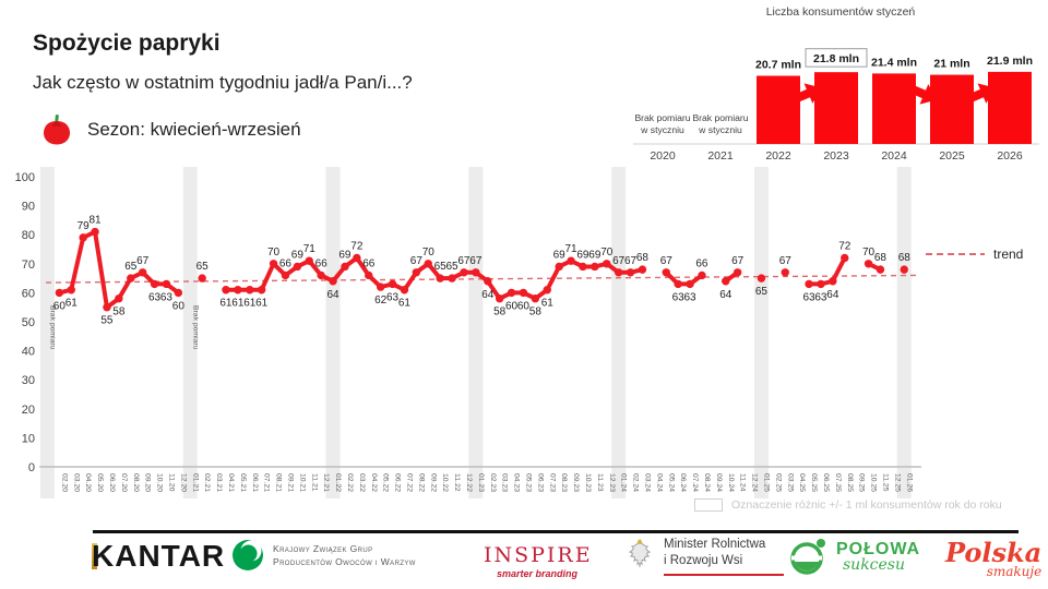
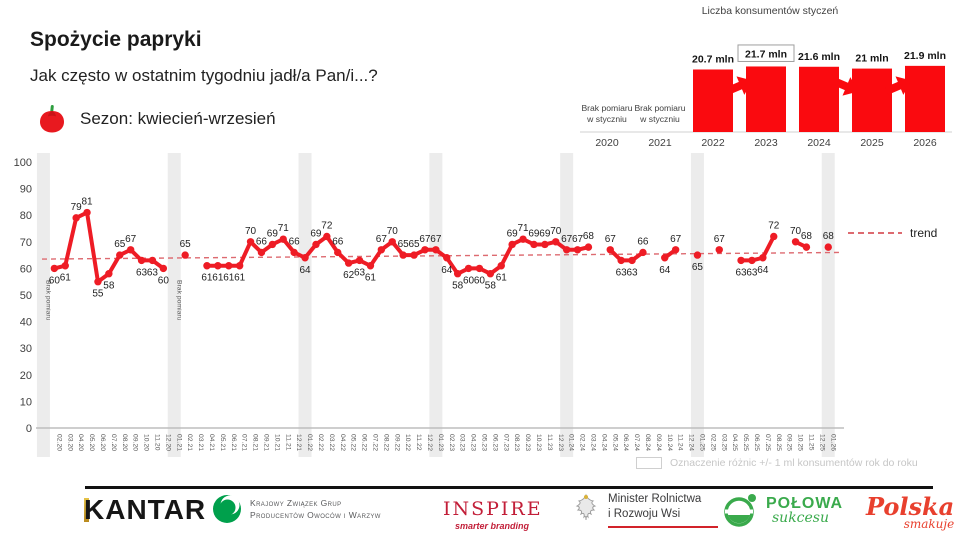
Liczba konsumentów styczeń/2023: 21.8 -> 21.7
Liczba konsumentów styczeń/2024: 21.4 -> 21.6
